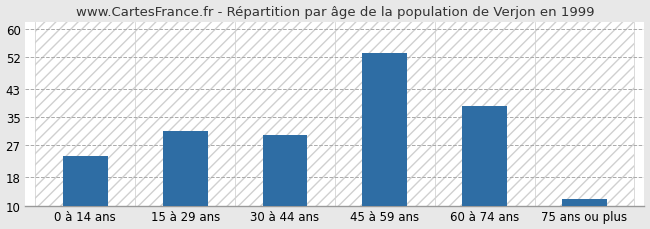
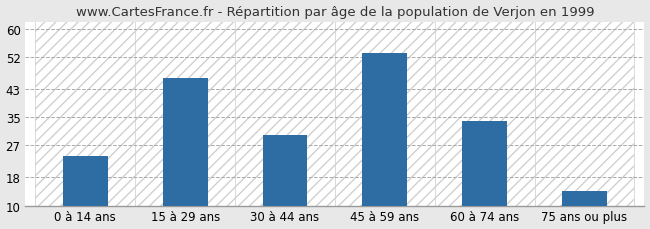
15 à 29 ans: 31 -> 46
60 à 74 ans: 38 -> 34
75 ans ou plus: 12 -> 14
